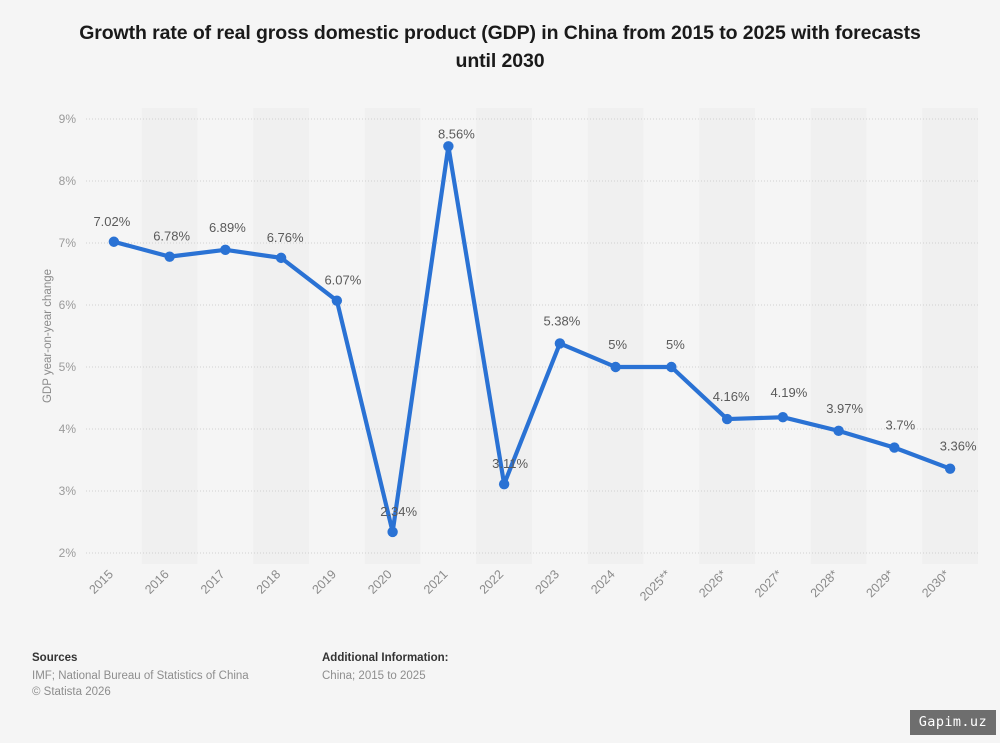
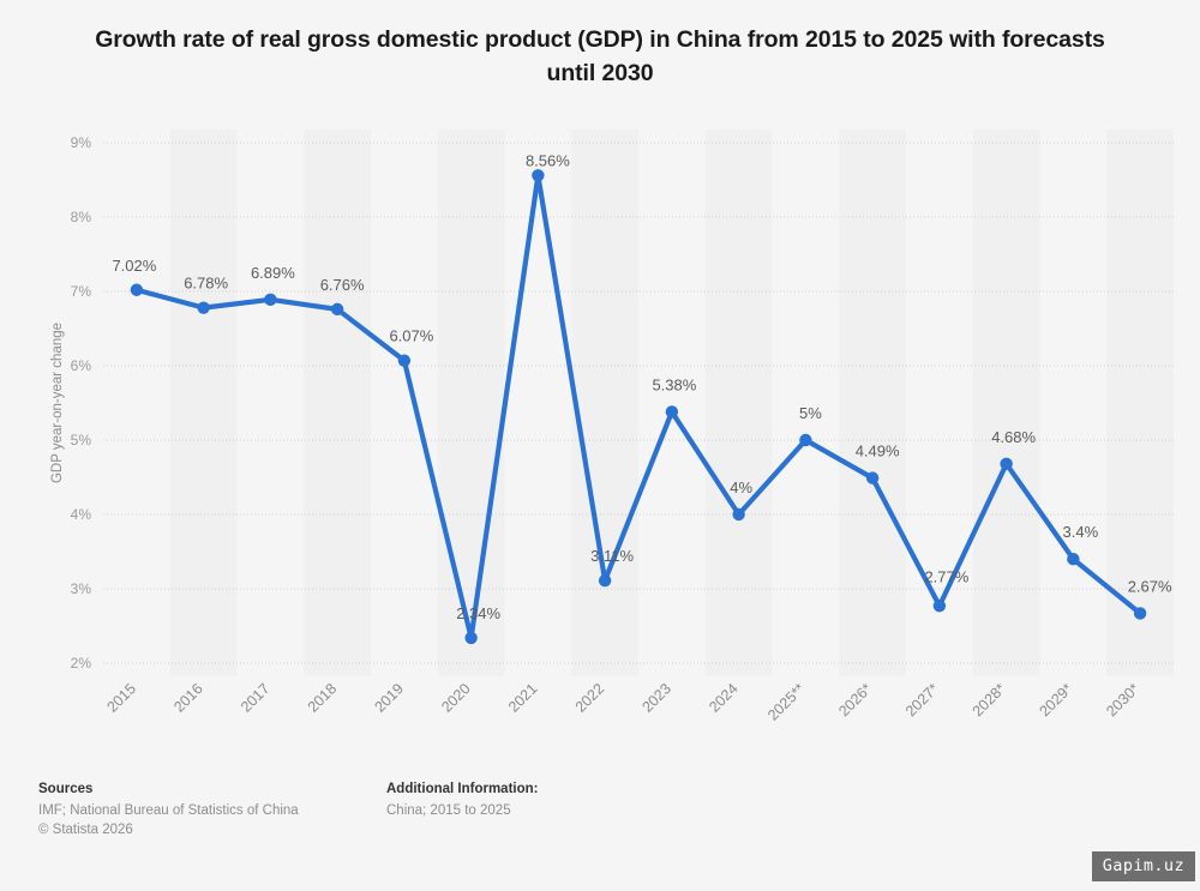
2024: 5% -> 4%
2026*: 4.16% -> 4.49%
2027*: 4.19% -> 2.77%
2028*: 3.97% -> 4.68%
2029*: 3.7% -> 3.4%
2030*: 3.36% -> 2.67%
